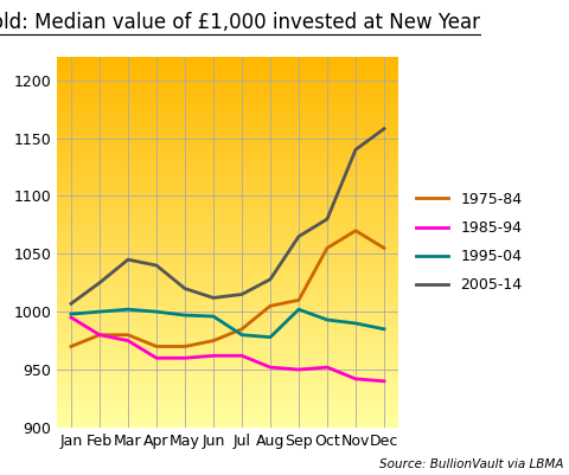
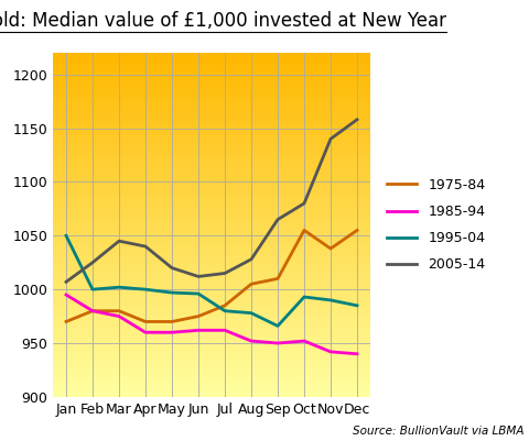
1995-04/Jan: 998 -> 1050
1995-04/Sep: 1002 -> 966
1975-84/Nov: 1070 -> 1038
